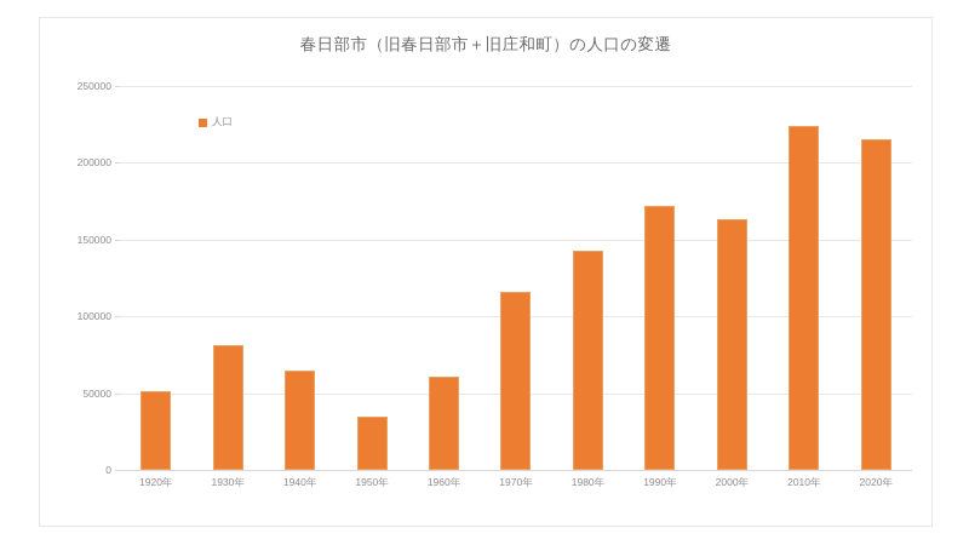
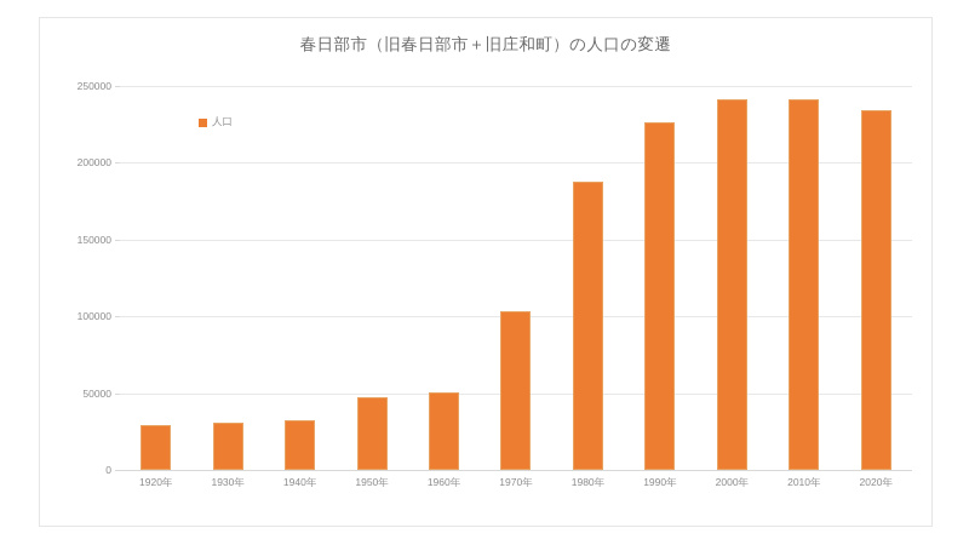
1920年: 51000 -> 29000
1930年: 81000 -> 31000
1940年: 65000 -> 32000
1950年: 35000 -> 47000
1960年: 61000 -> 50000
1970年: 116000 -> 104000
1980年: 143000 -> 188000
1990年: 172000 -> 226000
2000年: 163000 -> 241000
2010年: 224000 -> 241000
2020年: 215000 -> 234000
